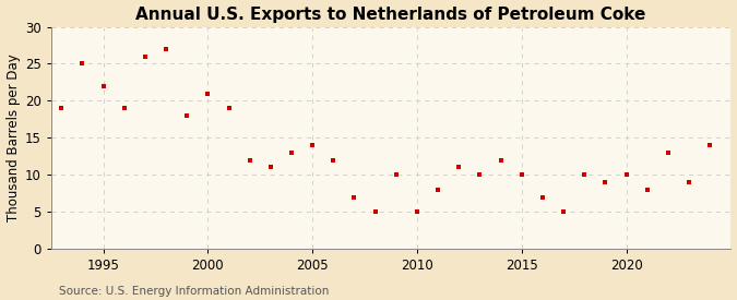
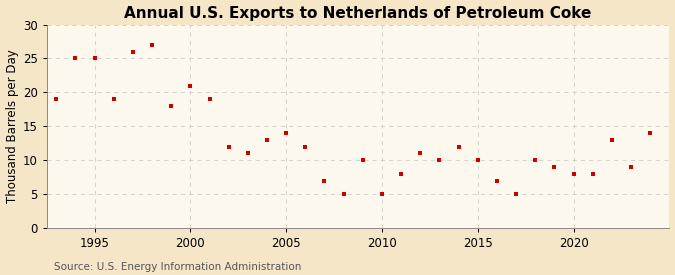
1995: 22 -> 25
2020: 10 -> 8
